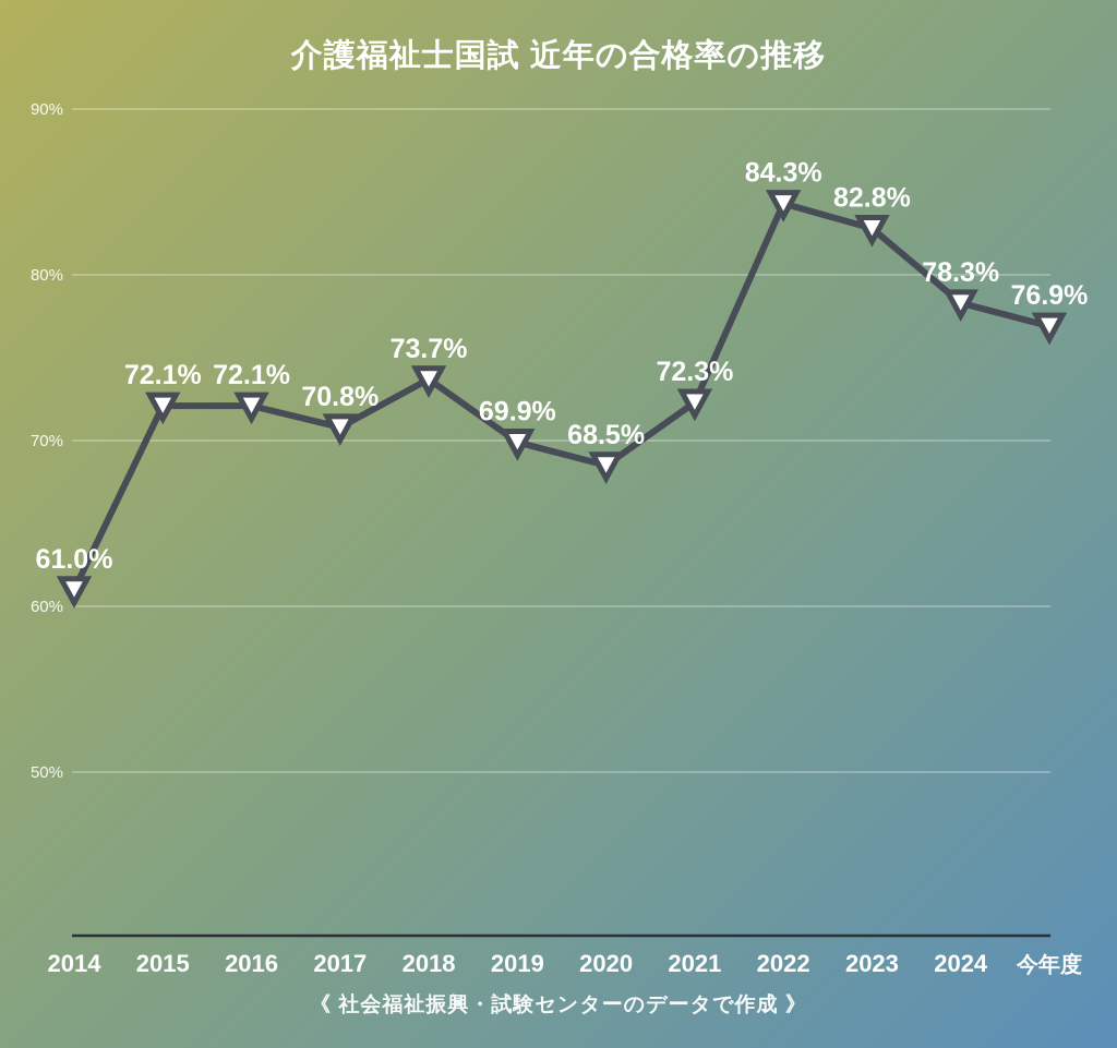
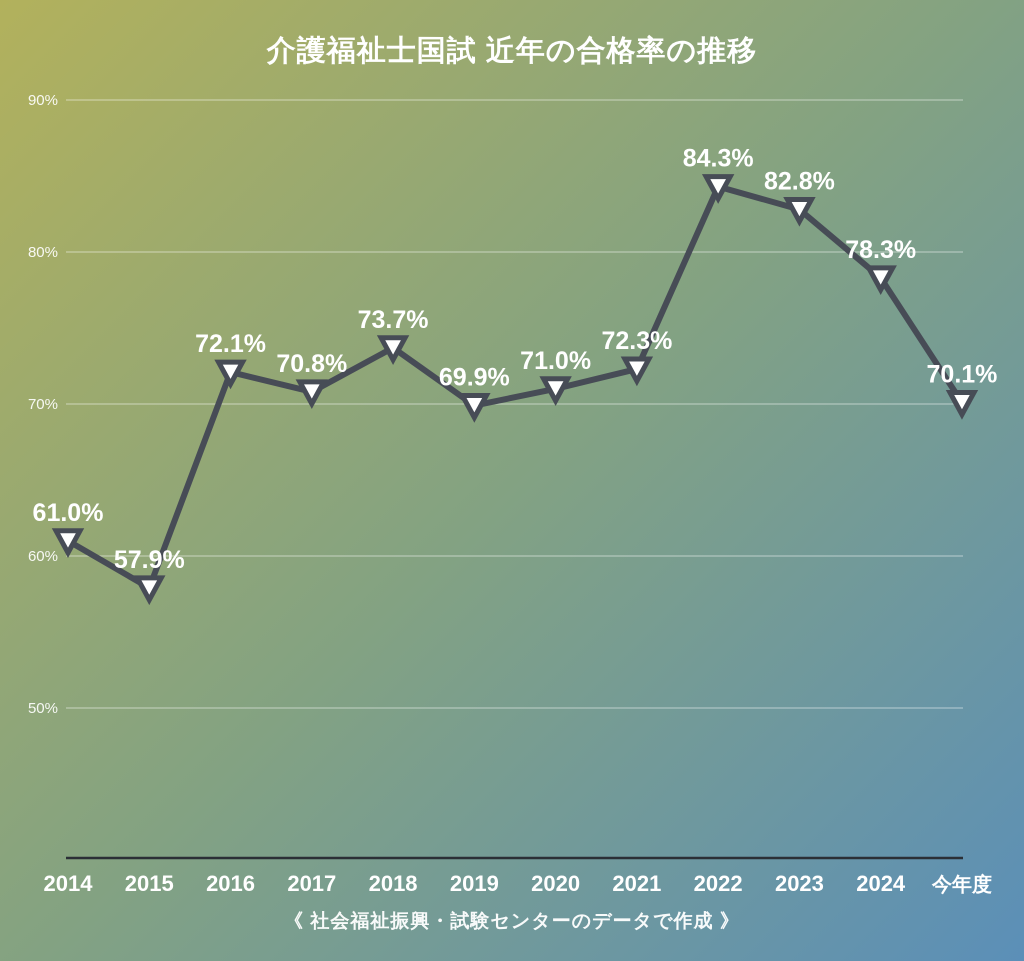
2015: 72.1% -> 57.9%
2020: 68.5% -> 71.0%
今年度: 76.9% -> 70.1%
